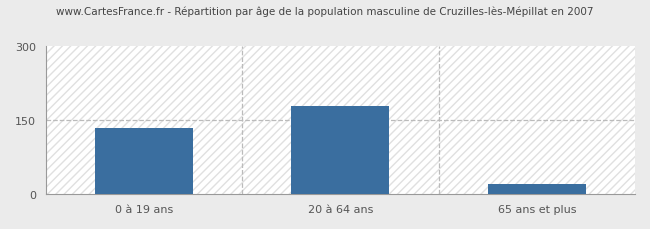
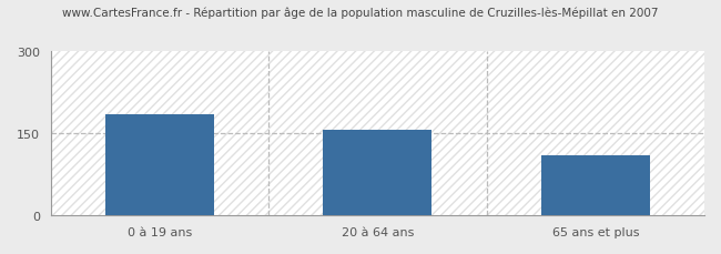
0 à 19 ans: 133 -> 185
20 à 64 ans: 178 -> 155
65 ans et plus: 20 -> 110
